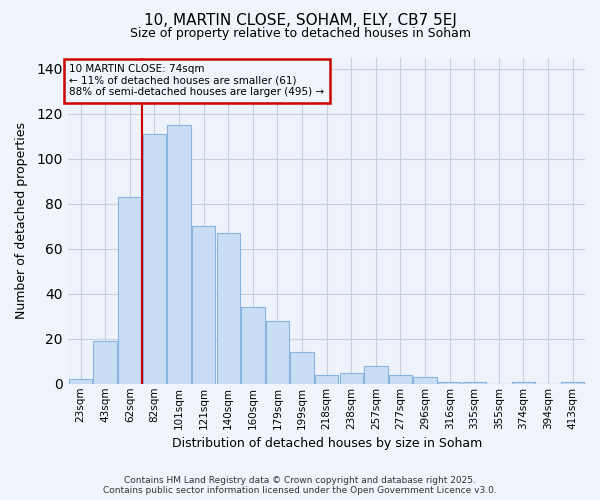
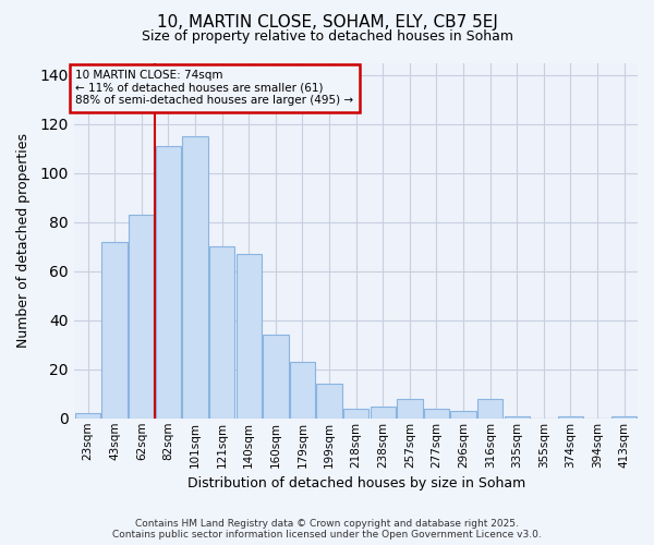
43sqm: 19 -> 72
179sqm: 28 -> 23
316sqm: 1 -> 8
